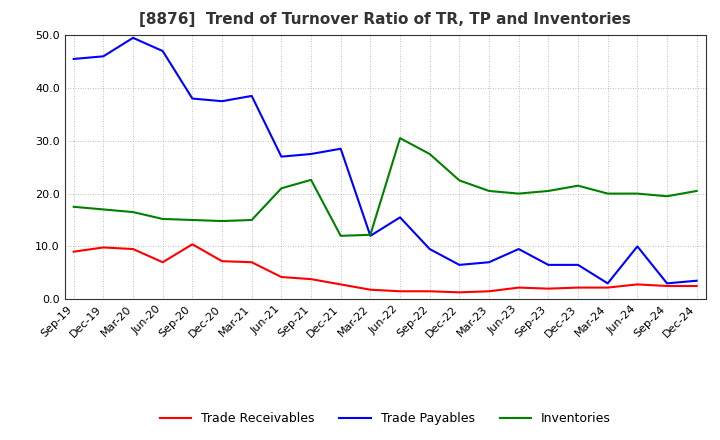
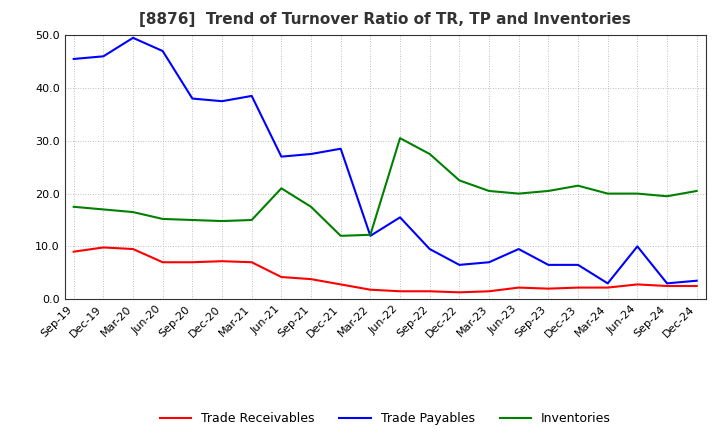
Trade Receivables/Sep-20: 10.4 -> 7.0
Inventories/Sep-21: 22.6 -> 17.5
